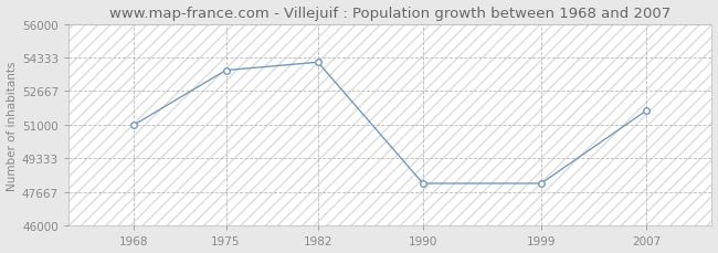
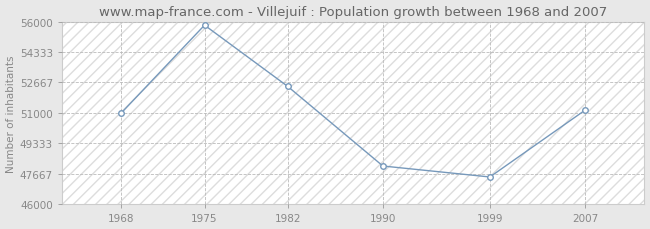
1975: 53700 -> 55800
1982: 54100 -> 52400
1999: 48100 -> 47500
2007: 51700 -> 51200
